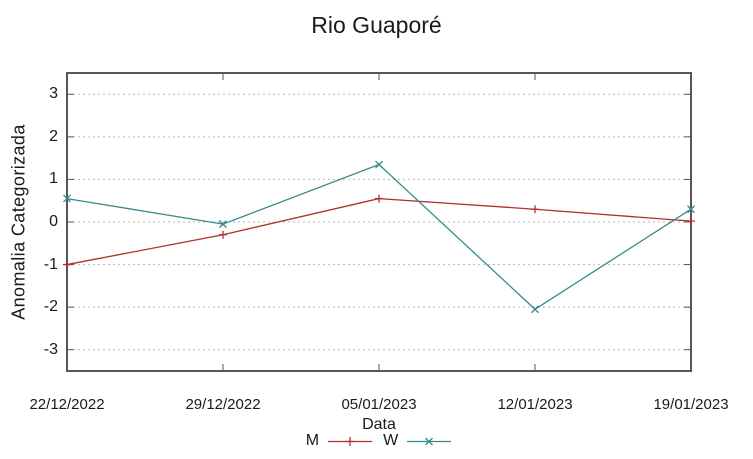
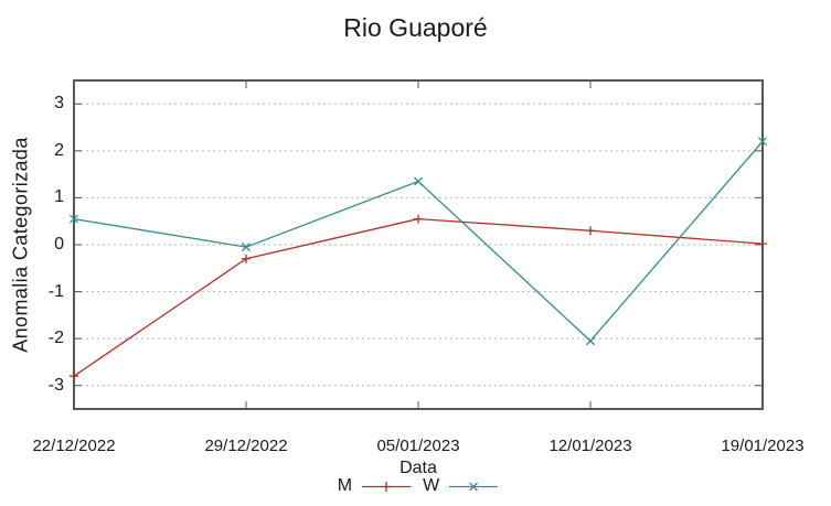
M/22/12/2022: -1.0 -> -2.8
W/19/01/2023: 0.3 -> 2.2
